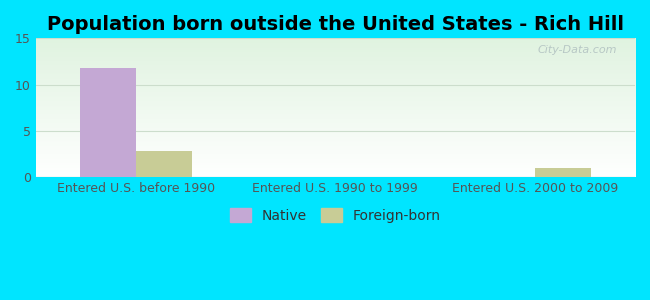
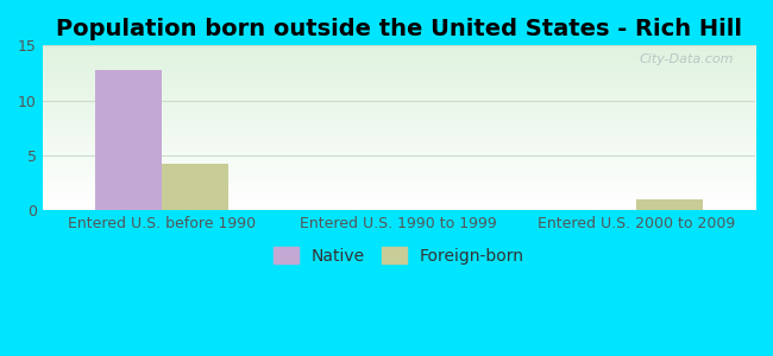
Native/Entered U.S. before 1990: 11.8 -> 12.8
Foreign-born/Entered U.S. before 1990: 2.8 -> 4.2
